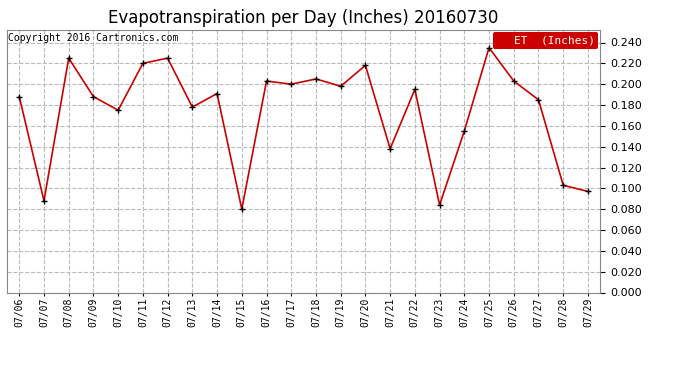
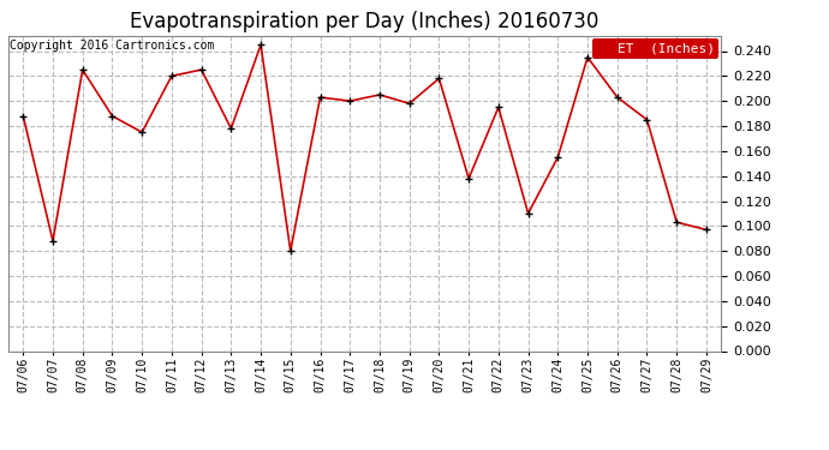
07/14: 0.191 -> 0.245
07/23: 0.084 -> 0.110
